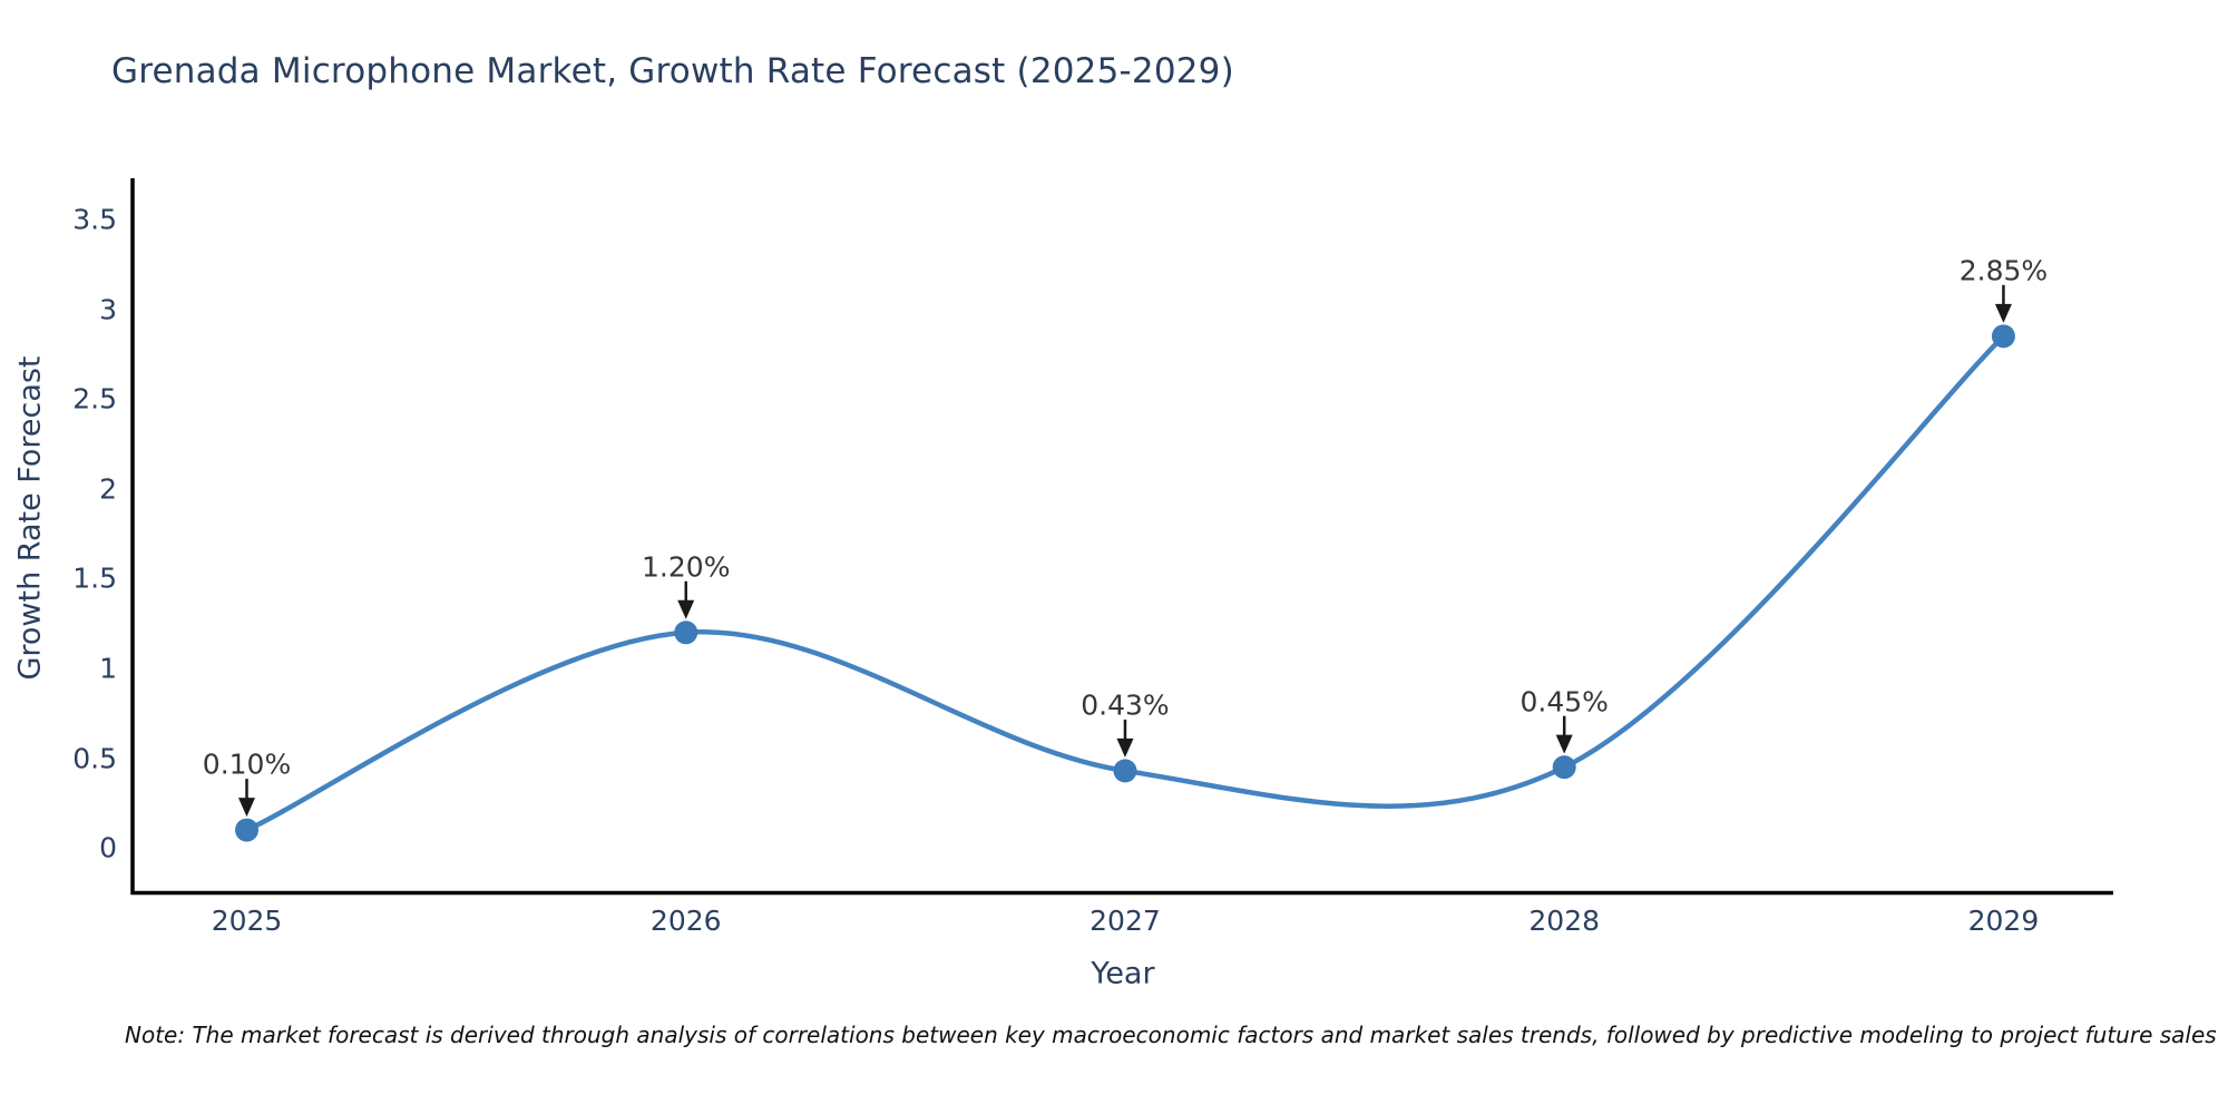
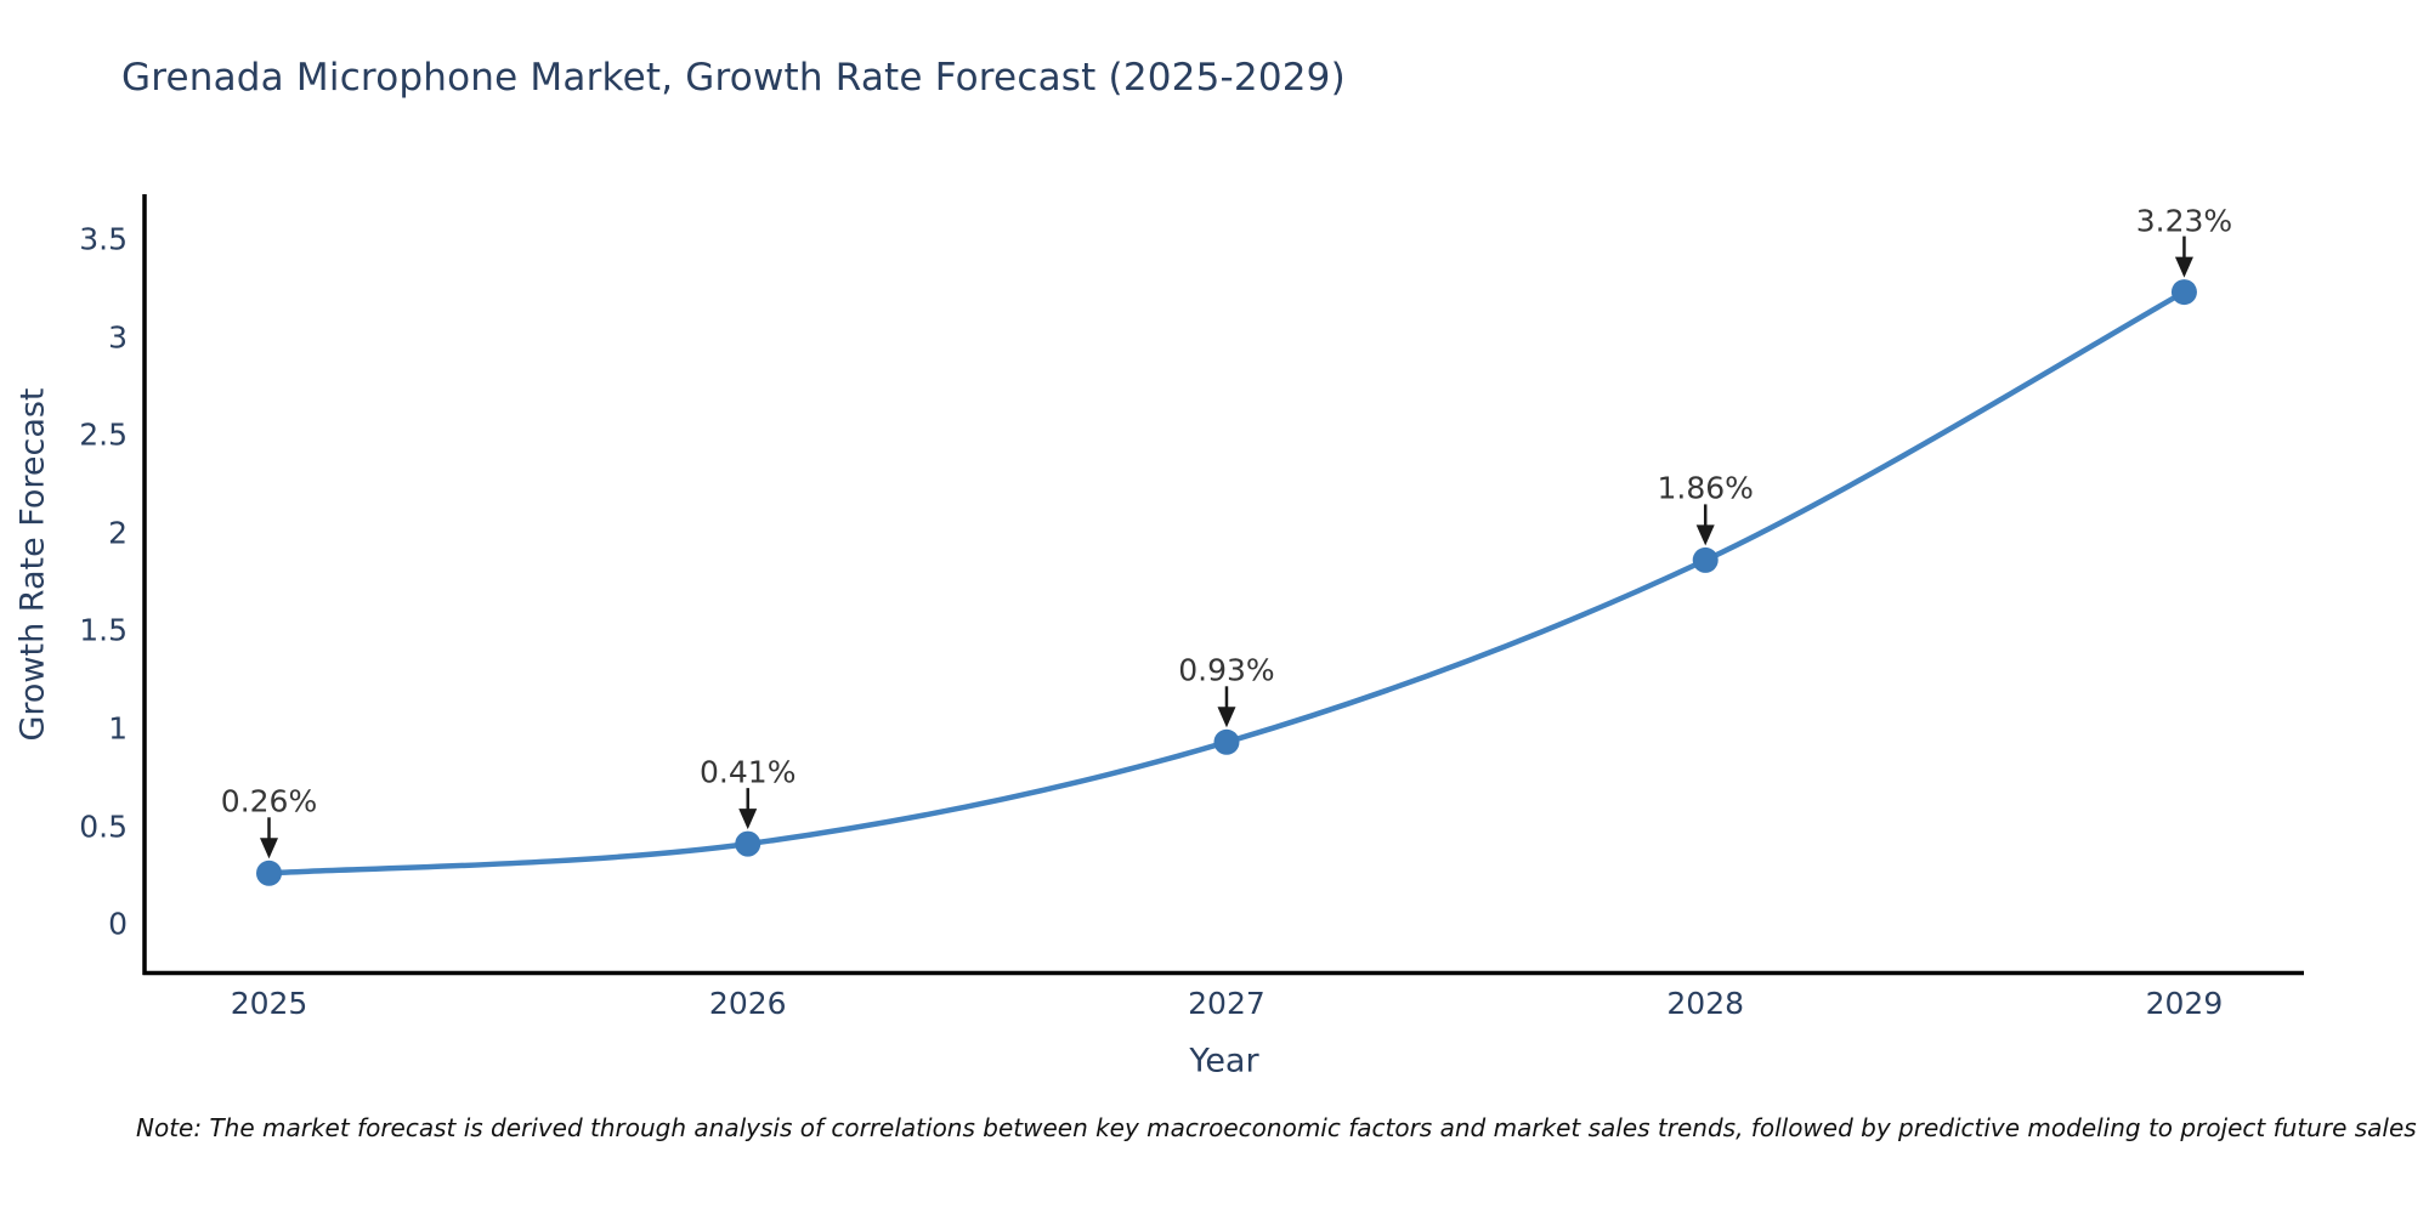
2025: 0.10% -> 0.26%
2026: 1.20% -> 0.41%
2027: 0.43% -> 0.93%
2028: 0.45% -> 1.86%
2029: 2.85% -> 3.23%
